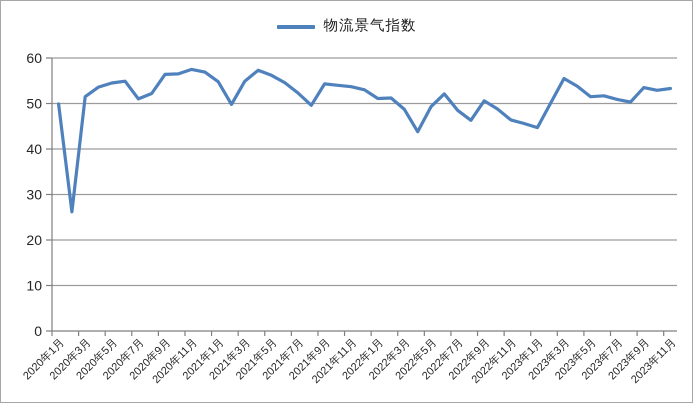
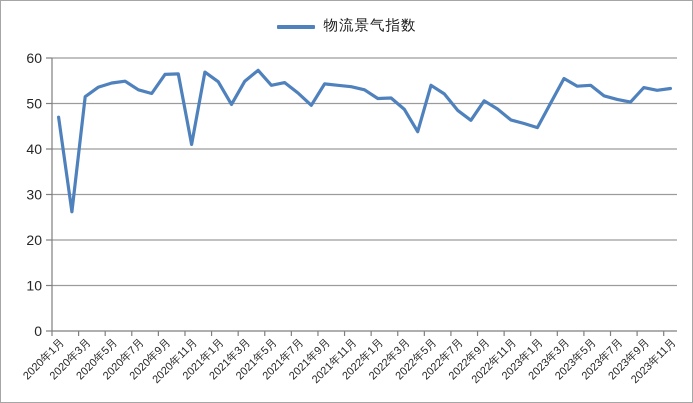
2020年1月: 50 -> 47
2020年7月: 51 -> 53
2020年11月: 58 -> 41
2021年5月: 56 -> 54
2022年5月: 49 -> 54
2023年5月: 52 -> 54
